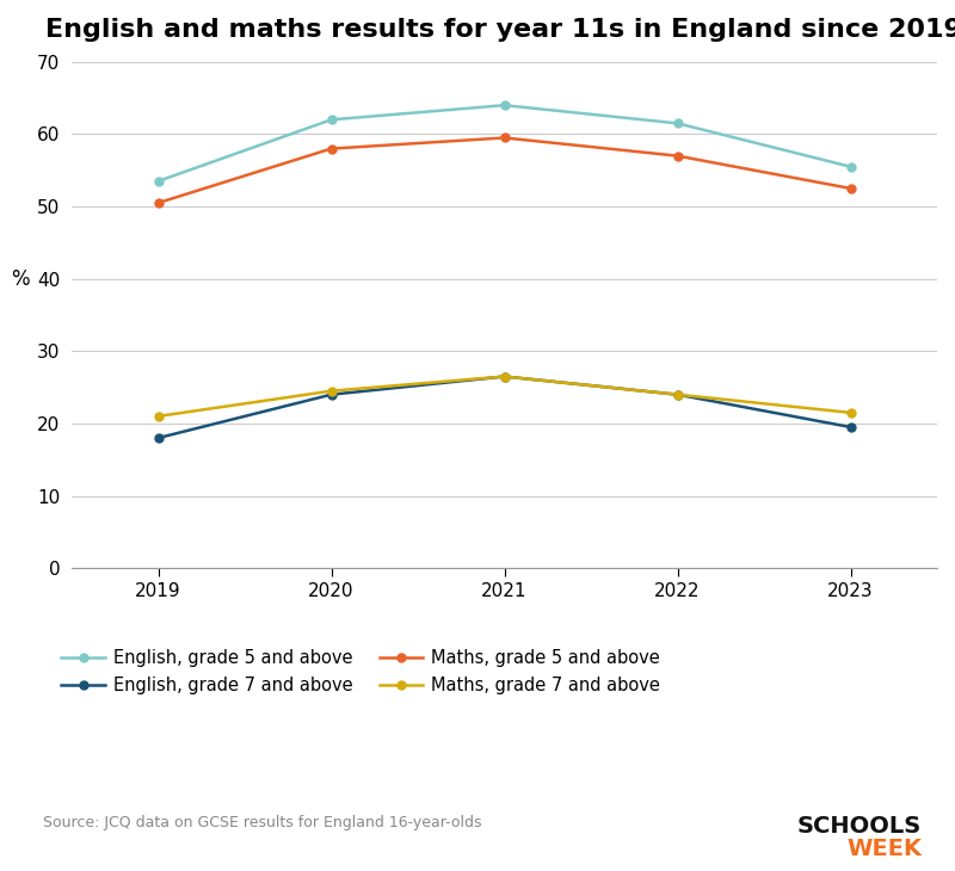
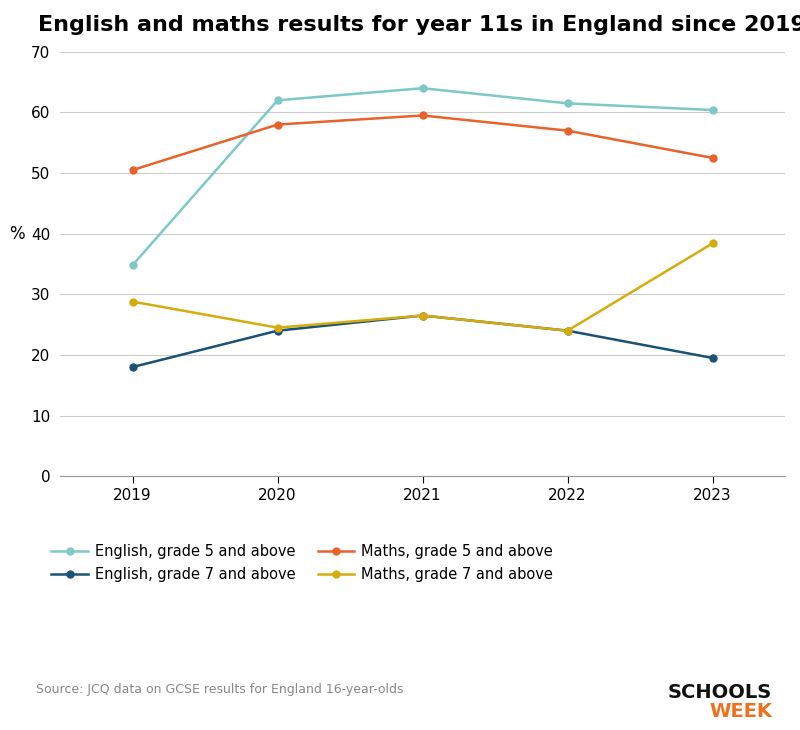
English, grade 5 and above/2019: 53.5 -> 34.8
Maths, grade 7 and above/2019: 21.0 -> 28.8
English, grade 5 and above/2023: 55.5 -> 60.4
Maths, grade 7 and above/2023: 21.5 -> 38.4
